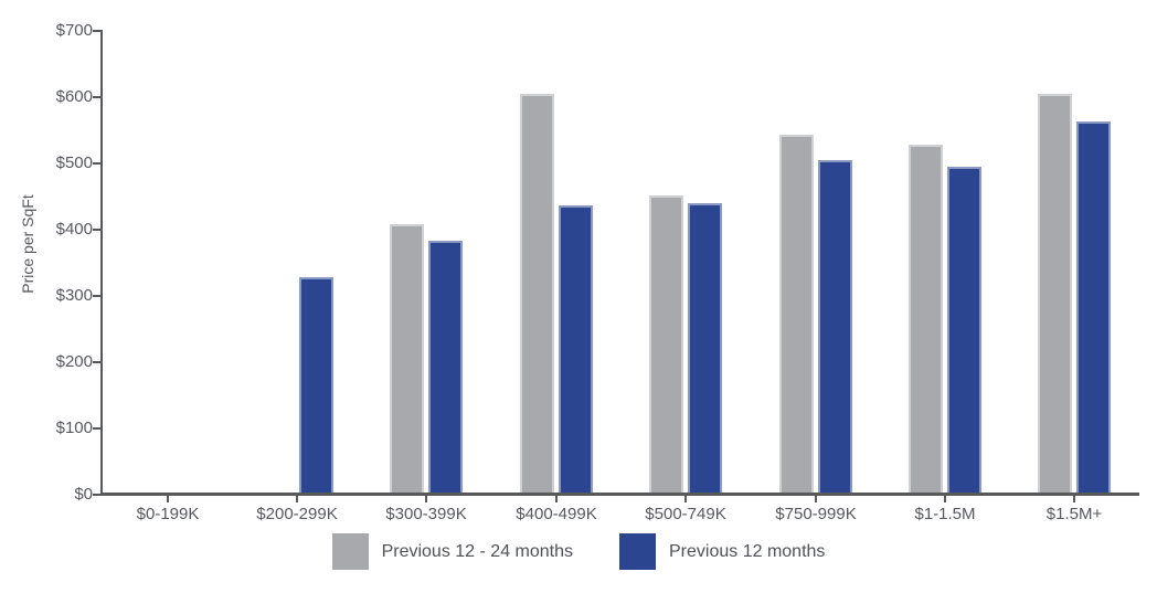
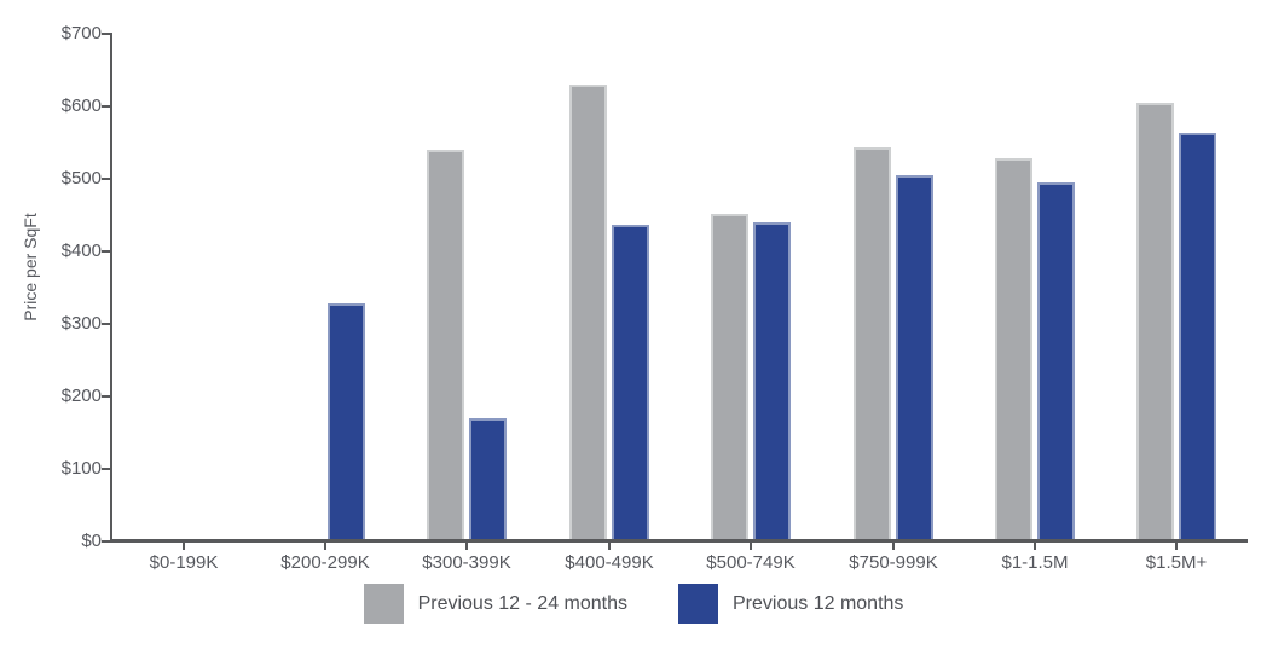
Previous 12 - 24 months/$300-399K: $410 -> $540
Previous 12 months/$300-399K: $380 -> $170
Previous 12 - 24 months/$400-499K: $600 -> $630
